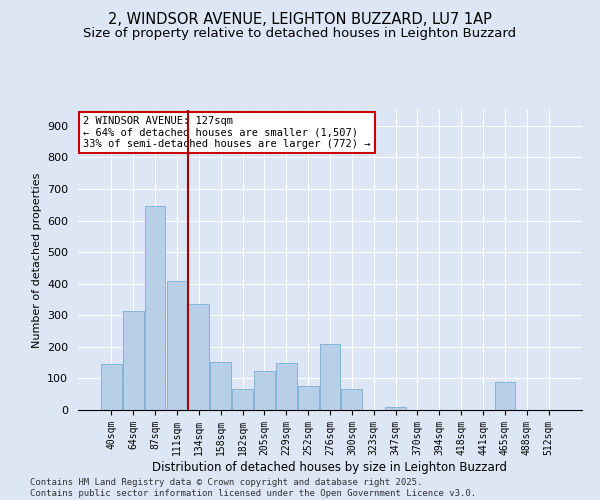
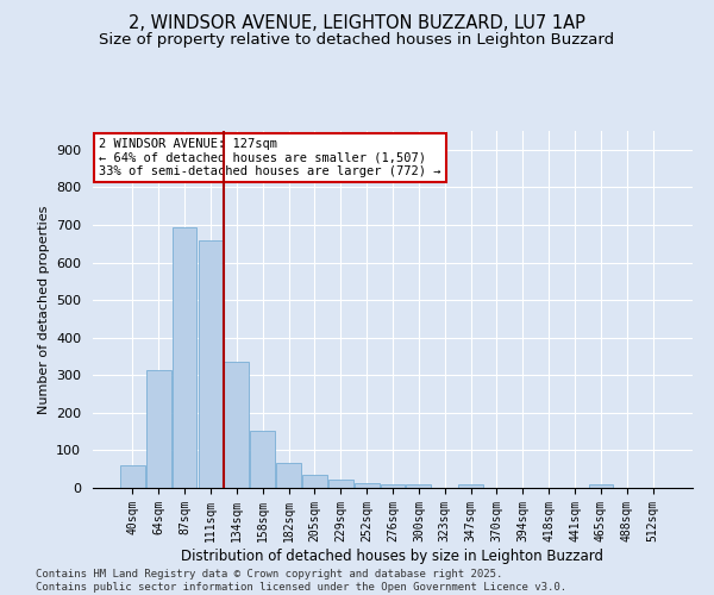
40sqm: 145 -> 60
87sqm: 645 -> 695
111sqm: 410 -> 660
205sqm: 125 -> 35
229sqm: 150 -> 22
252sqm: 75 -> 12
276sqm: 210 -> 8
300sqm: 65 -> 8
465sqm: 90 -> 8
